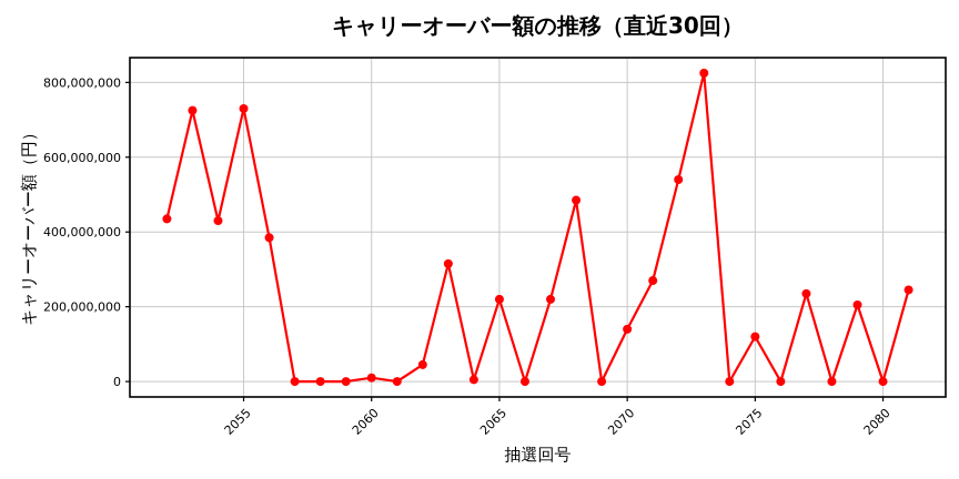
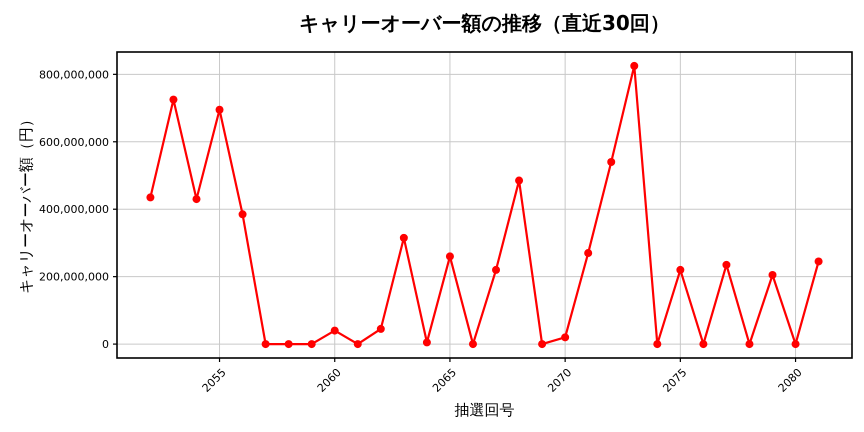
2055: 730000000 -> 700000000
2060: 10000000 -> 40000000
2065: 220000000 -> 260000000
2070: 140000000 -> 20000000
2075: 120000000 -> 220000000
